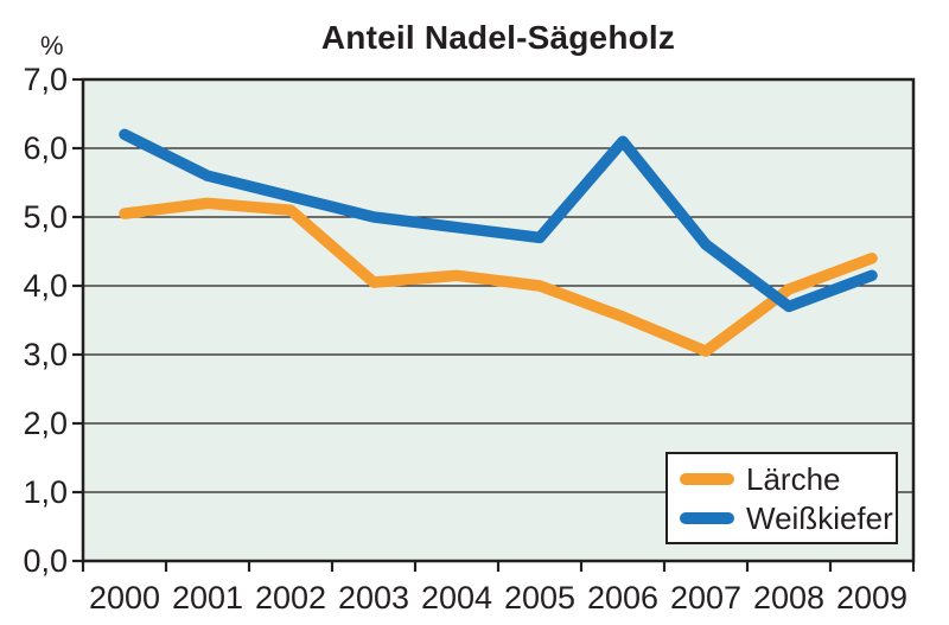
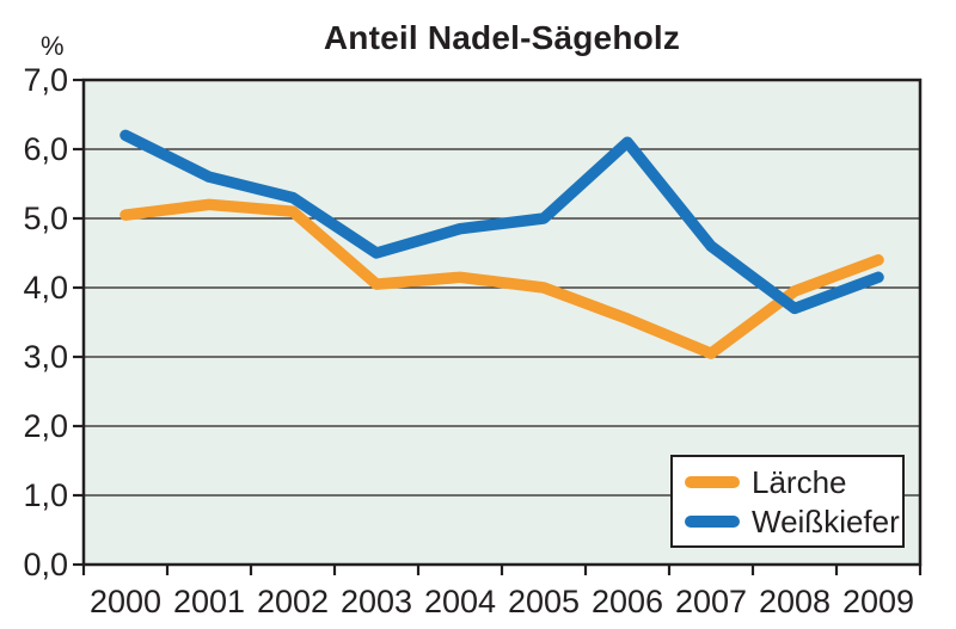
Weißkiefer/2003: 5,0 -> 4,5
Weißkiefer/2005: 4,7 -> 5,0
